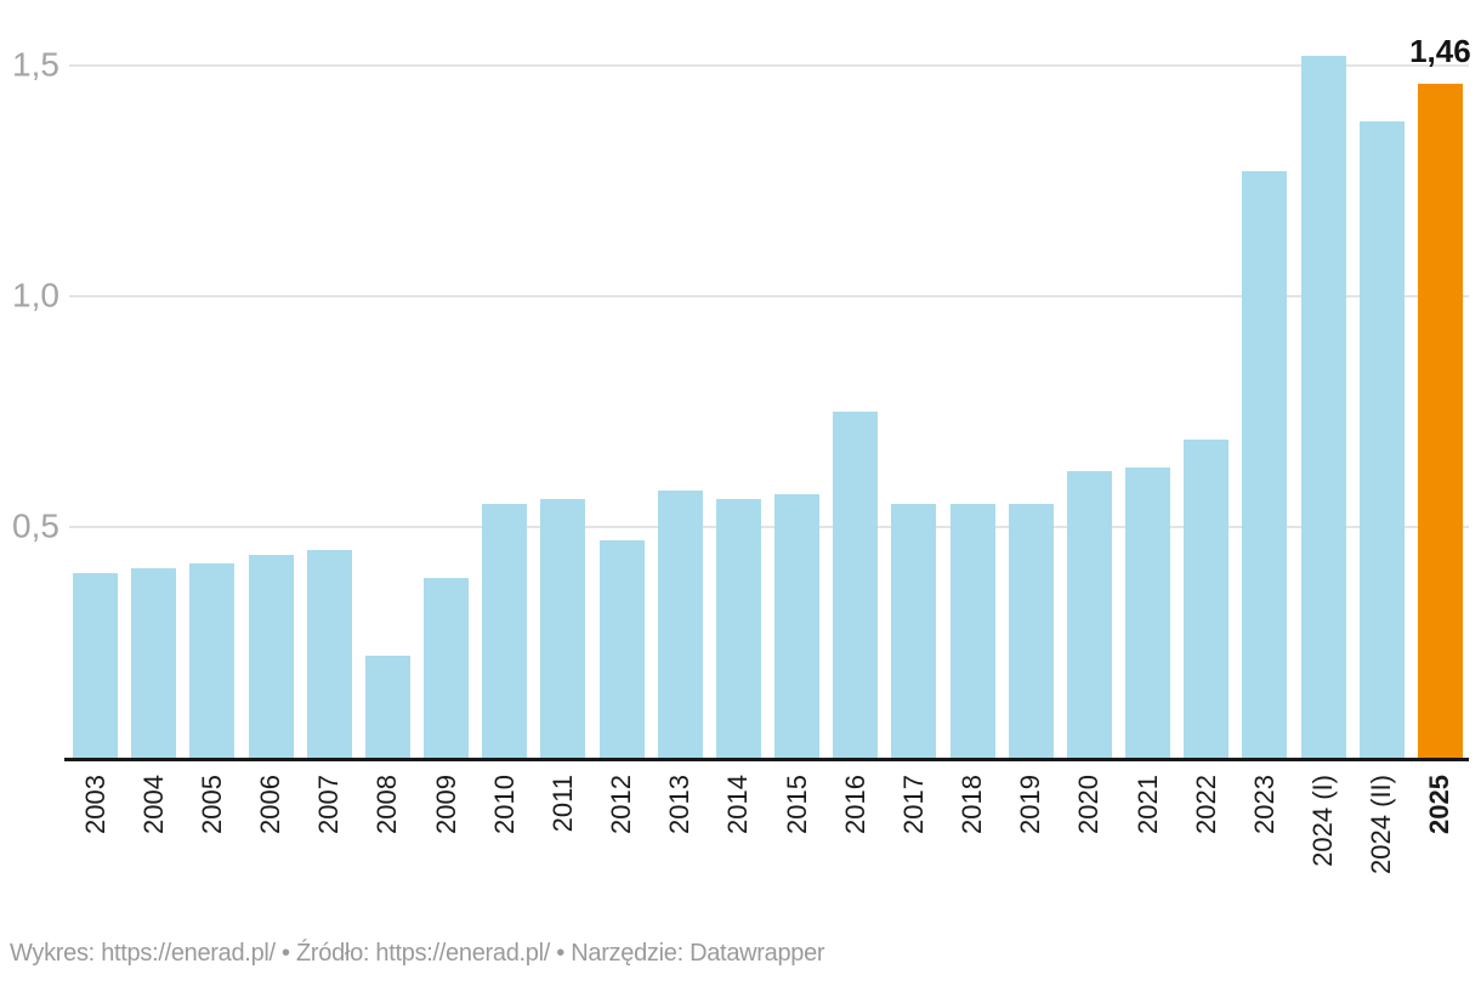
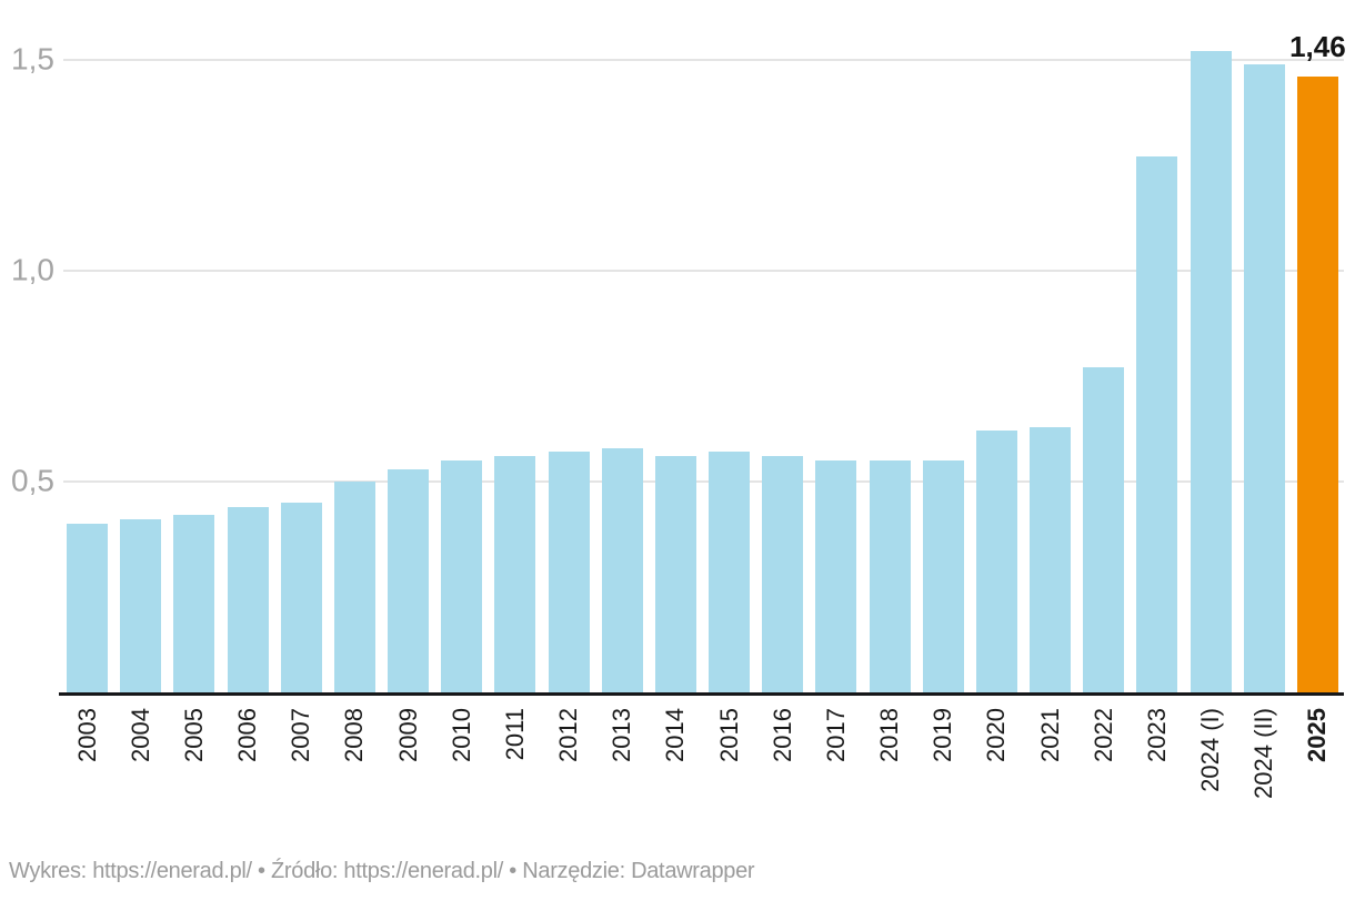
2008: 0,22 -> 0,50
2009: 0,39 -> 0,53
2012: 0,47 -> 0,57
2016: 0,75 -> 0,56
2022: 0,69 -> 0,77
2024 (II): 1,38 -> 1,49
